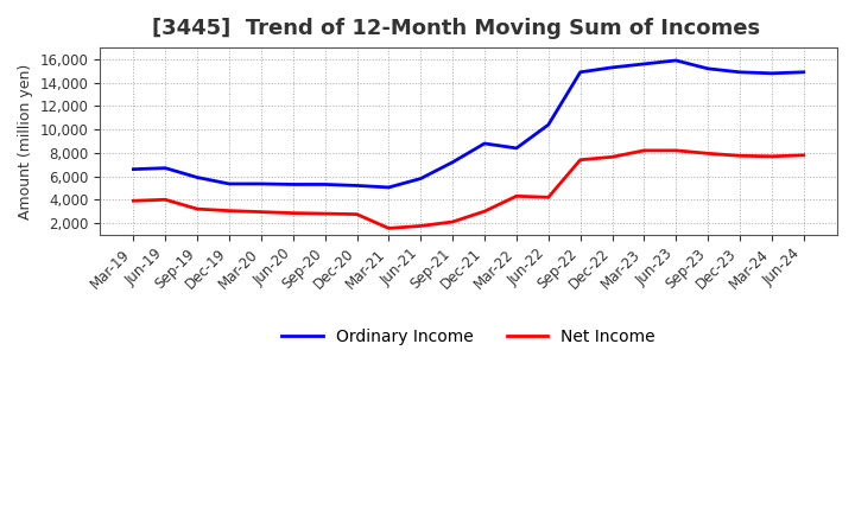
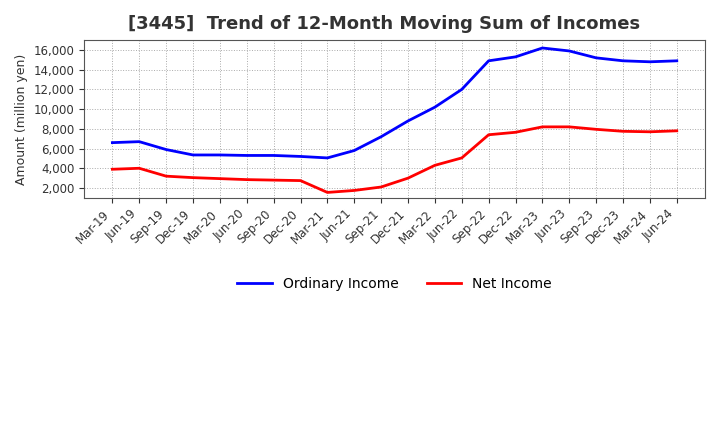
Ordinary Income/Mar-22: 8,400 -> 10,200
Ordinary Income/Jun-22: 10,400 -> 12,000
Net Income/Jun-22: 4,200 -> 5,000
Ordinary Income/Mar-23: 15,600 -> 16,200
